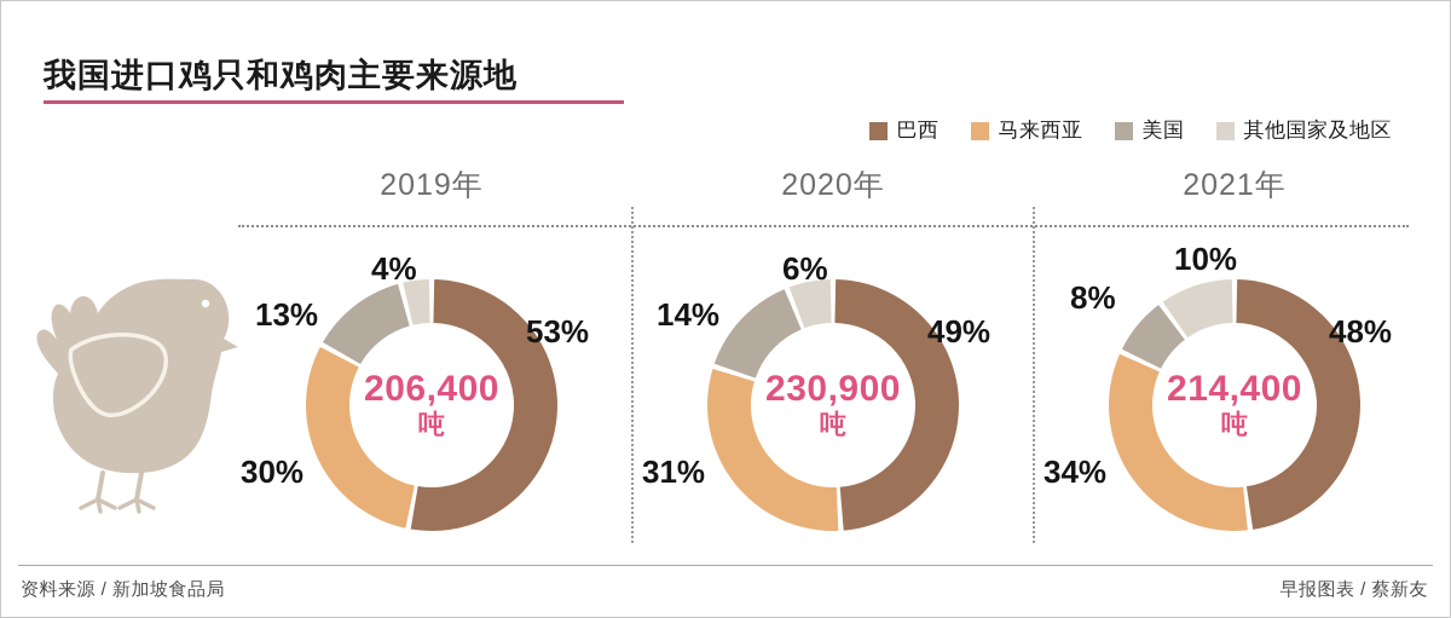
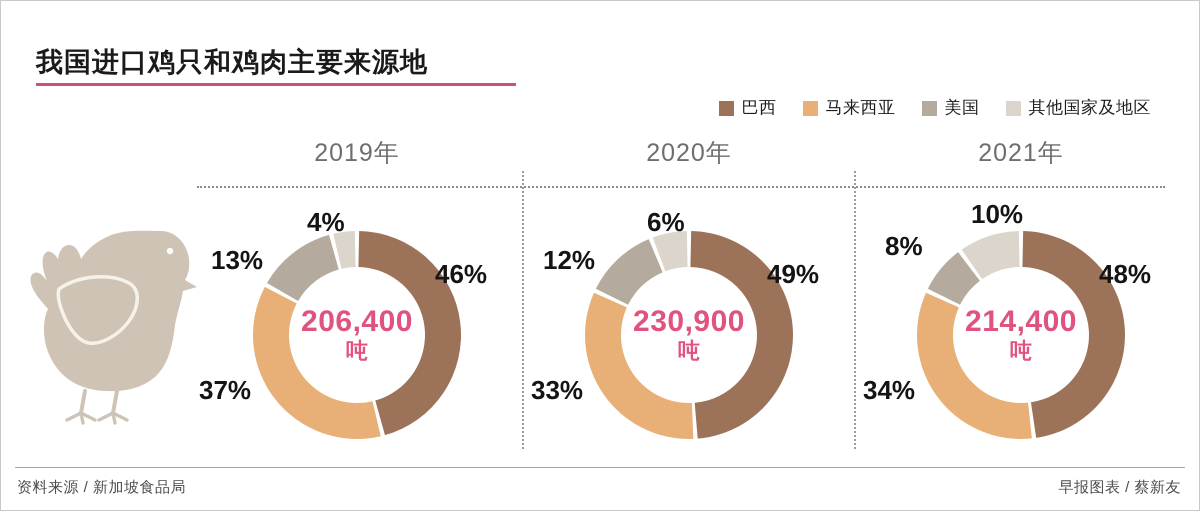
2019年/巴西: 53% -> 46%
2019年/马来西亚: 30% -> 37%
2020年/马来西亚: 31% -> 33%
2020年/美国: 14% -> 12%
